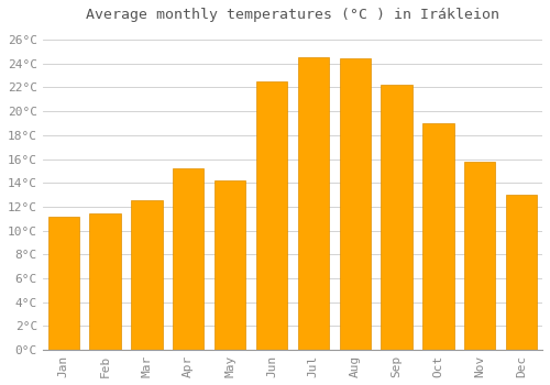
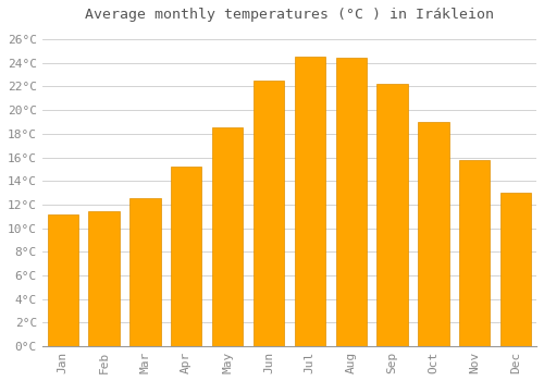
May: 14.2°C -> 18.5°C
